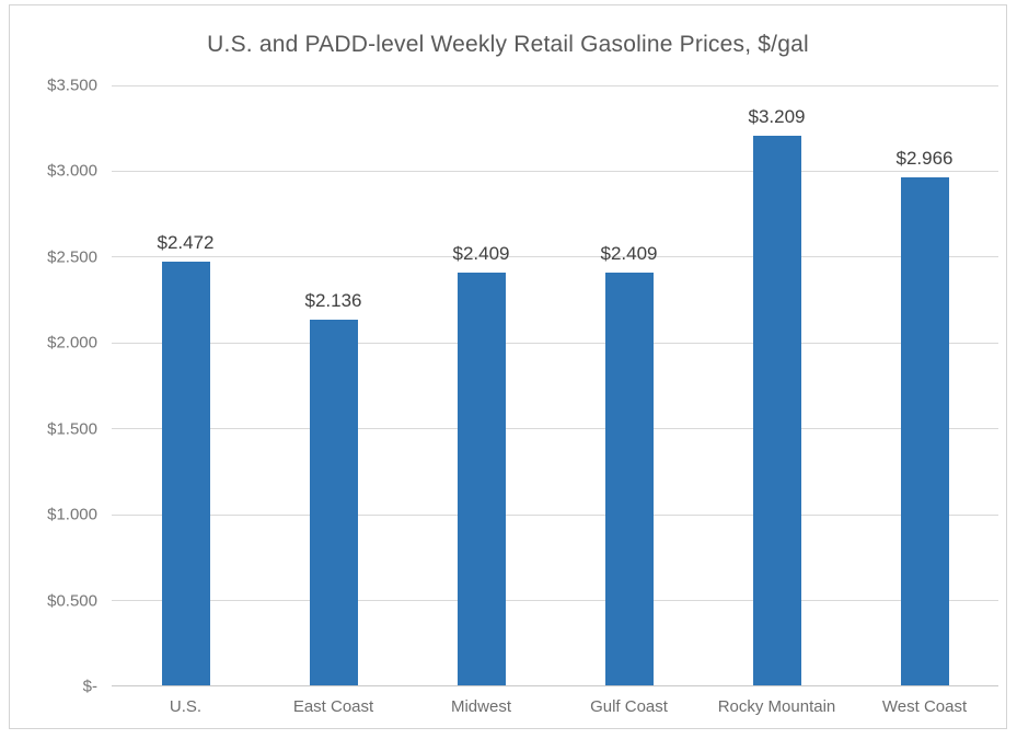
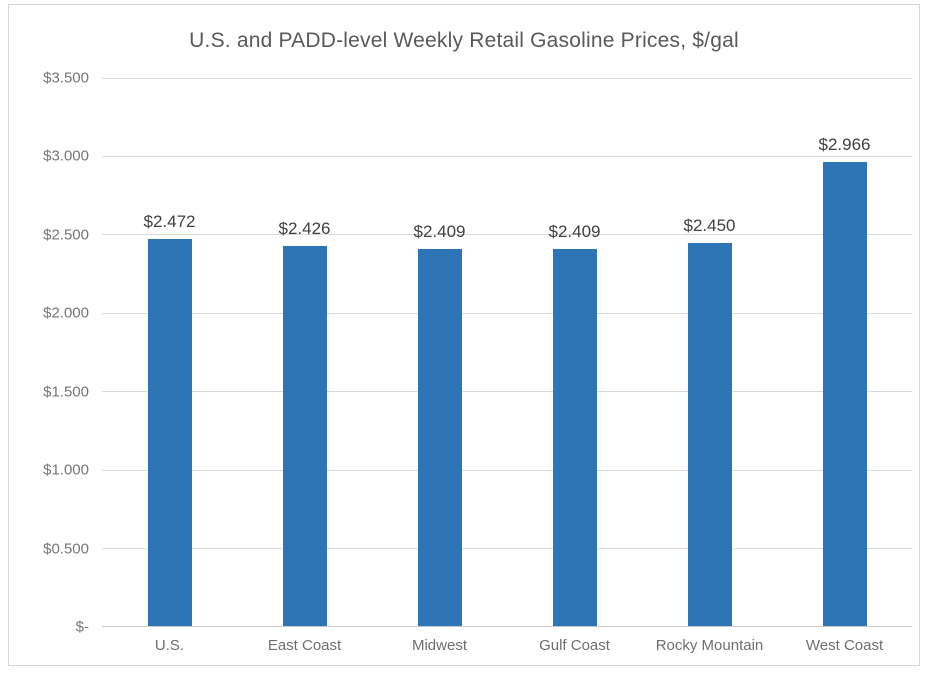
East Coast: $2.136 -> $2.426
Rocky Mountain: $3.209 -> $2.450
